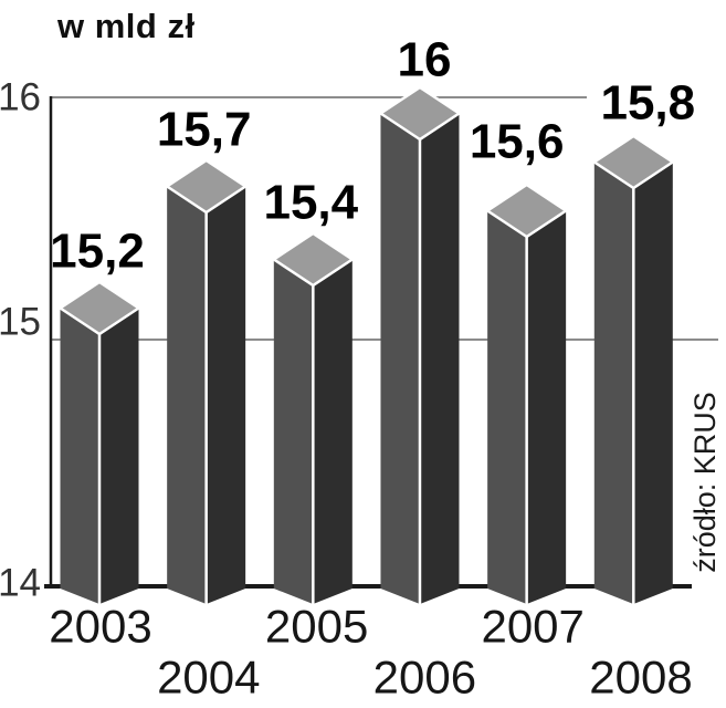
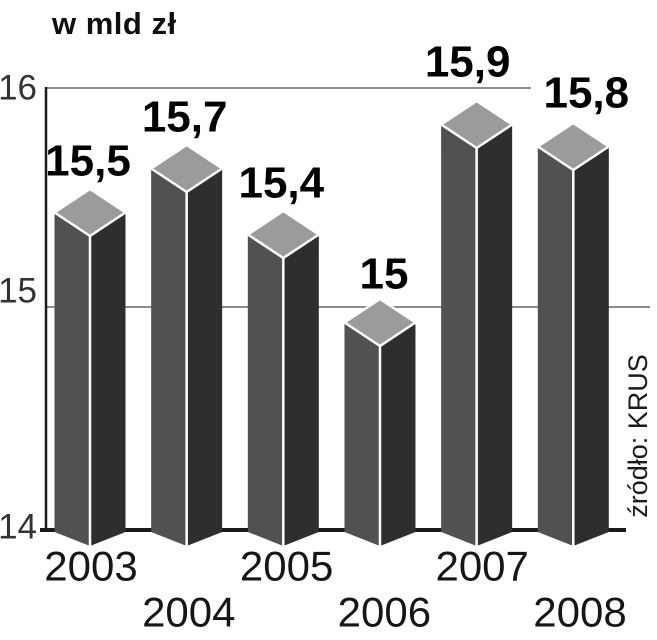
2003: 15,2 -> 15,5
2006: 16 -> 15
2007: 15,6 -> 15,9
